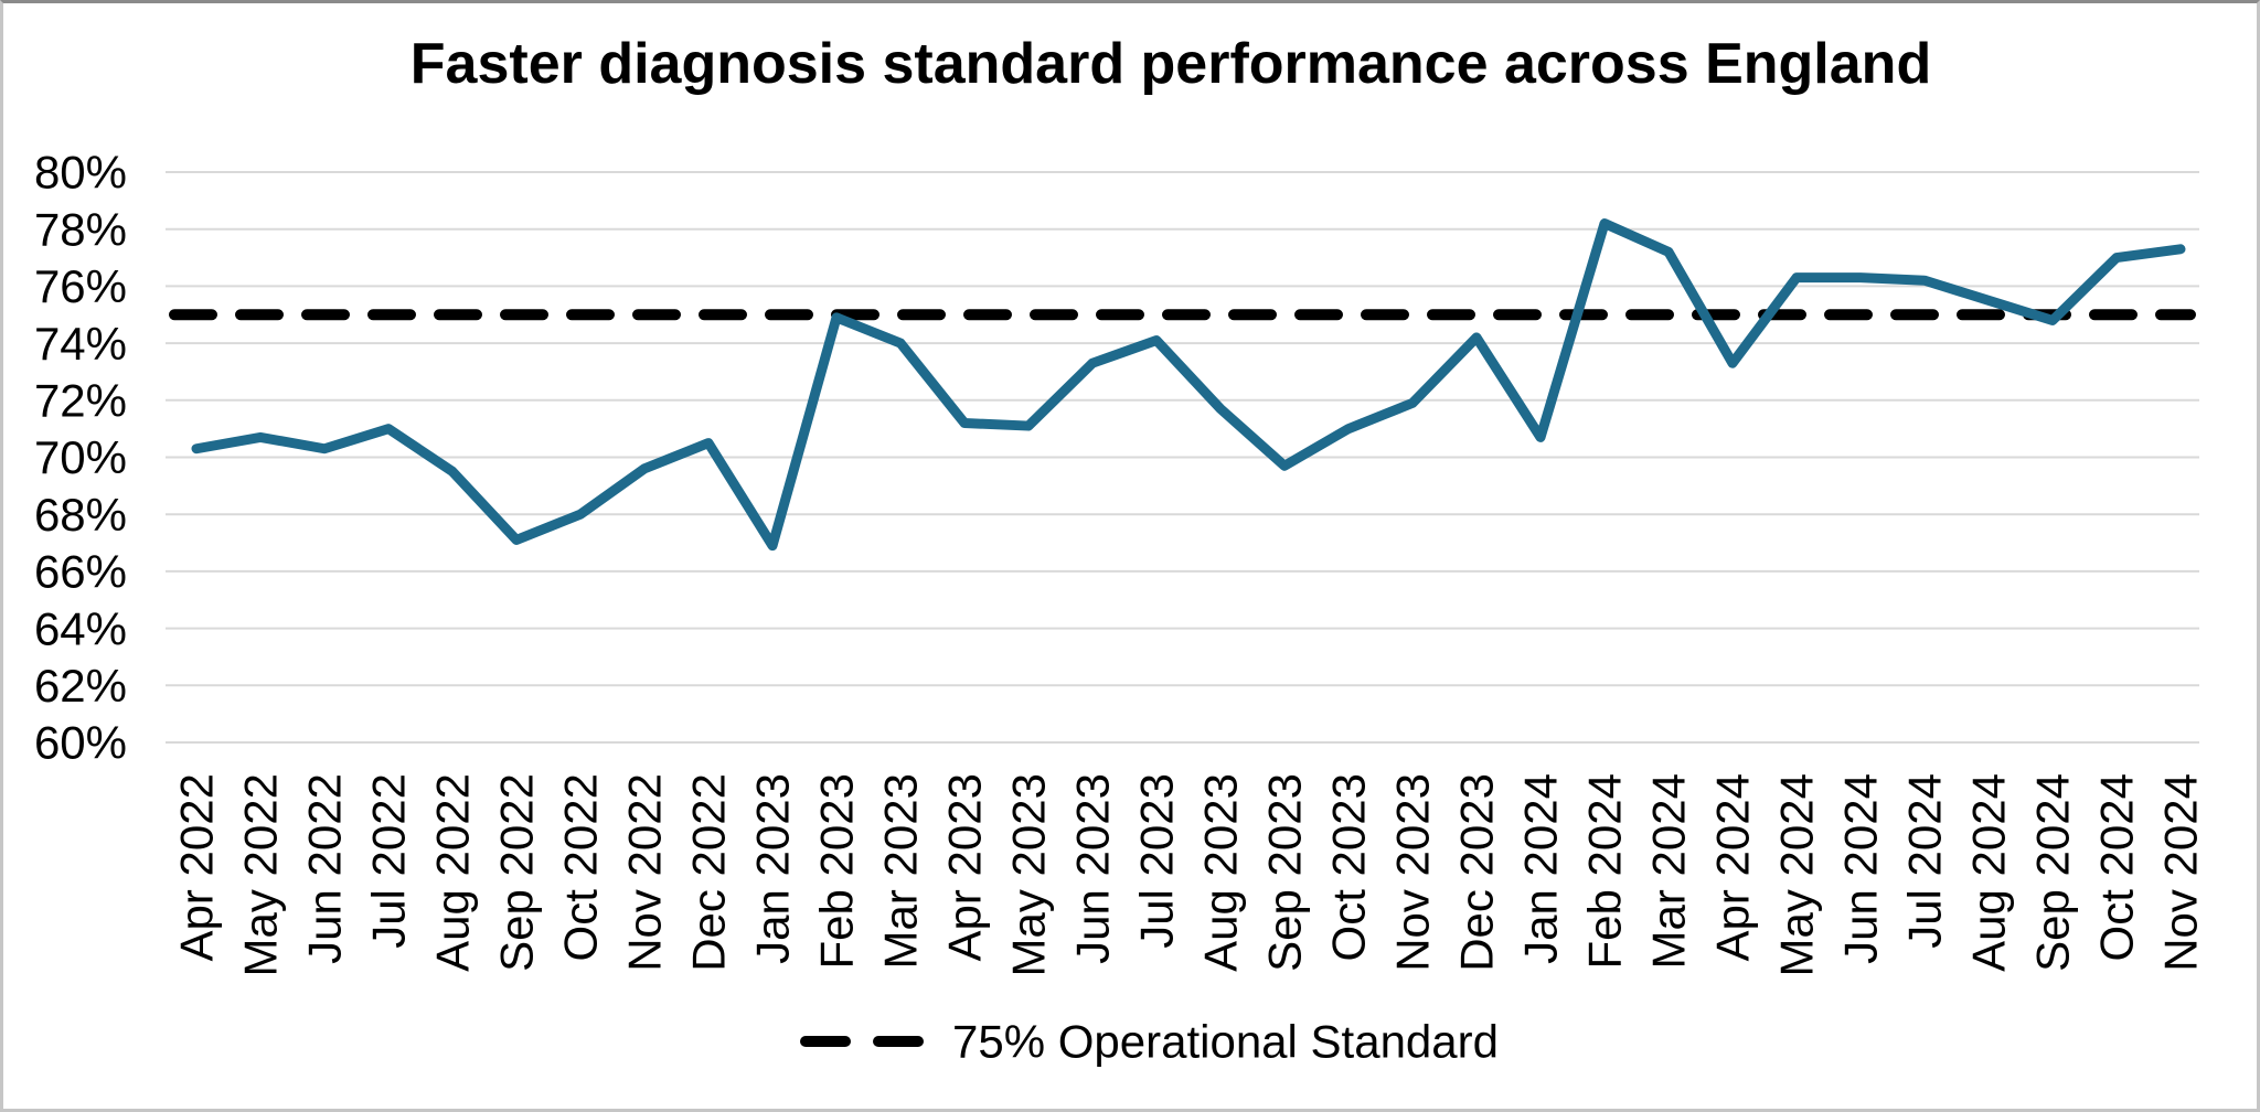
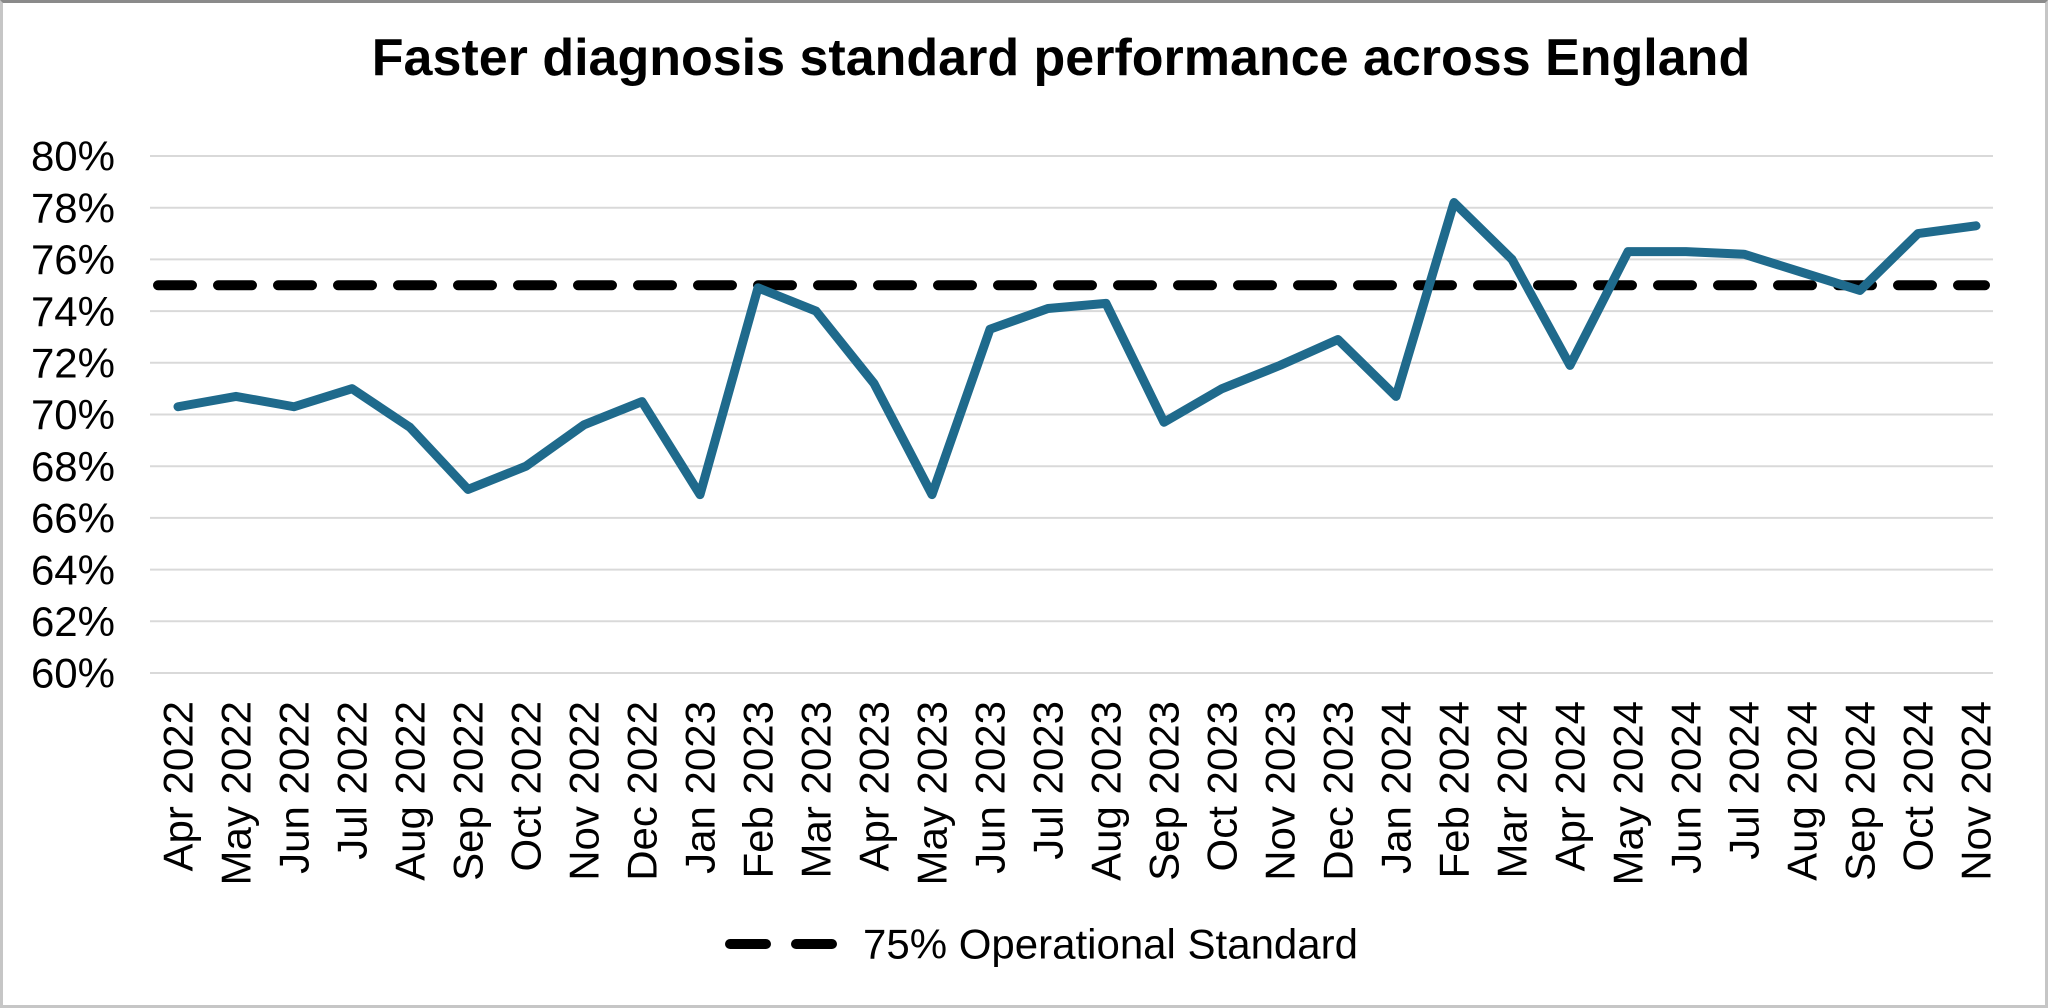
May 2023: 71.1% -> 66.9%
Aug 2023: 71.7% -> 74.3%
Dec 2023: 74.2% -> 72.9%
Mar 2024: 77.2% -> 76.0%
Apr 2024: 73.3% -> 71.9%
